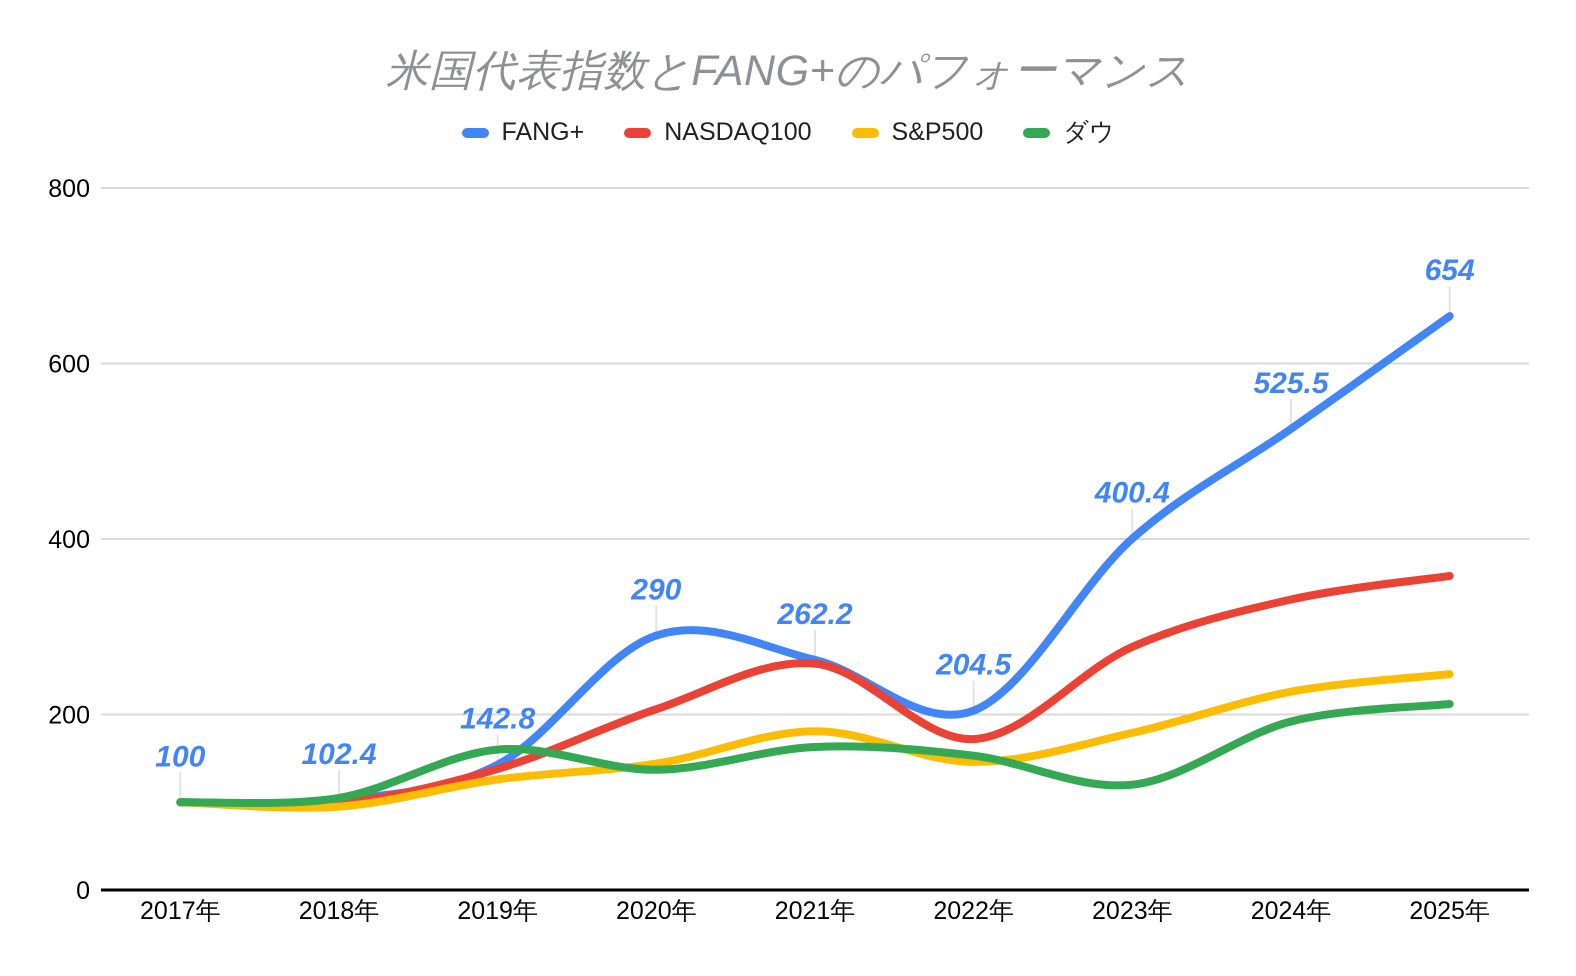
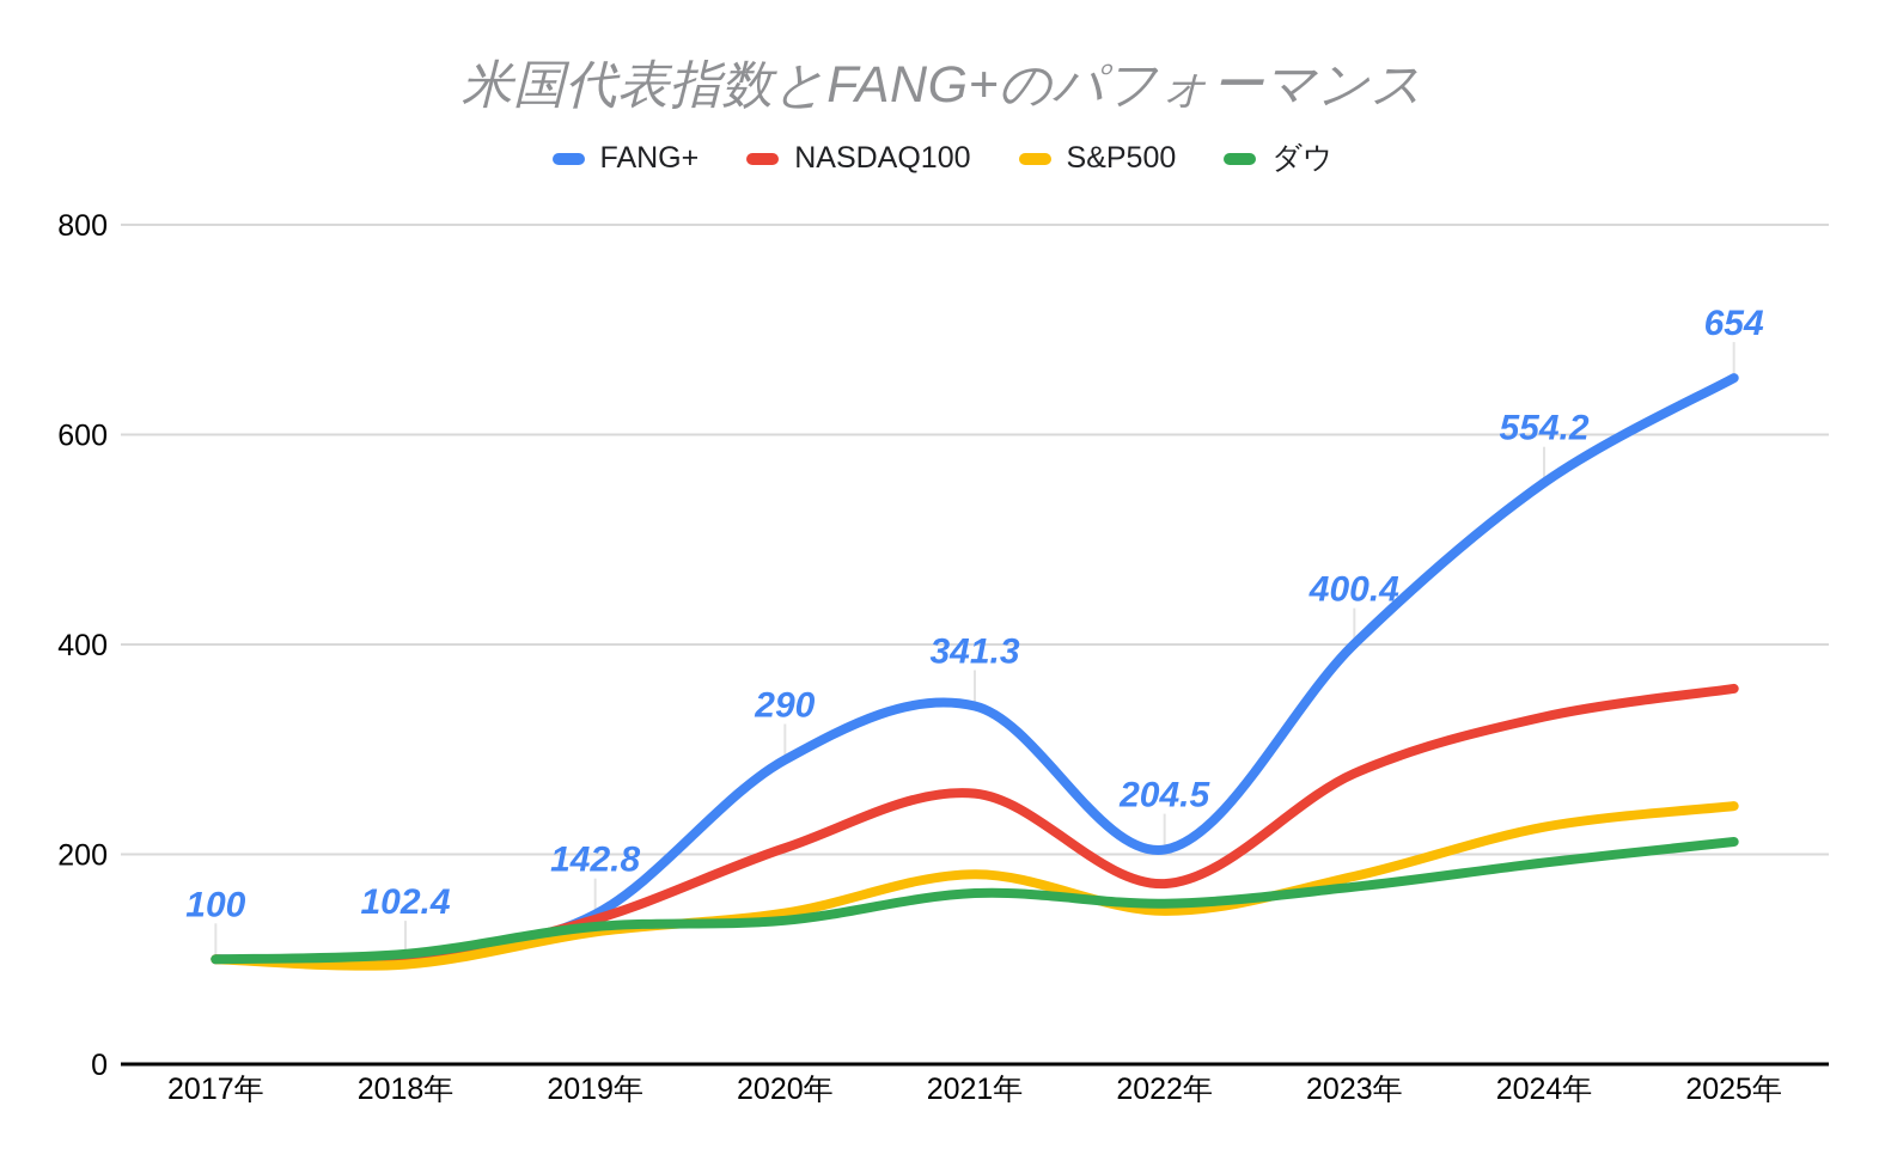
ダウ/2019年: 160 -> 130
FANG+/2021年: 262.2 -> 341.3
ダウ/2023年: 120 -> 170
FANG+/2024年: 525.5 -> 554.2
